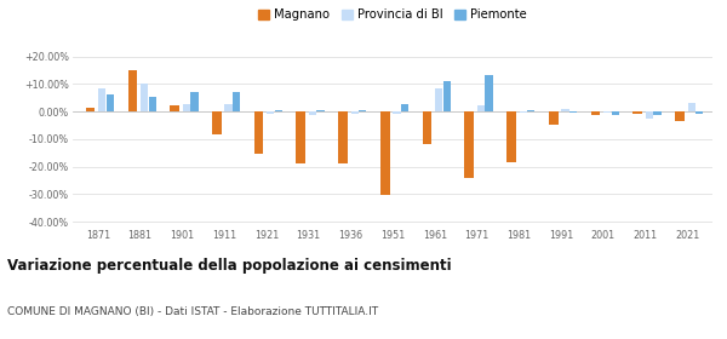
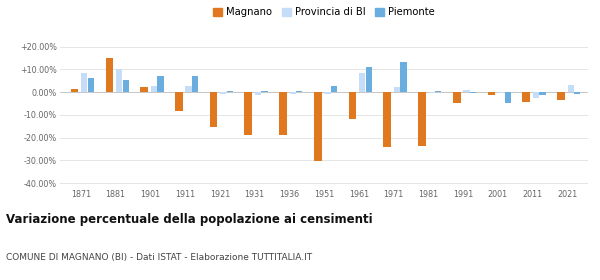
Magnano/1981: -18.5% -> -23.5%
Piemonte/2001: -1.2% -> -5.0%
Magnano/2011: -0.8% -> -4.5%
